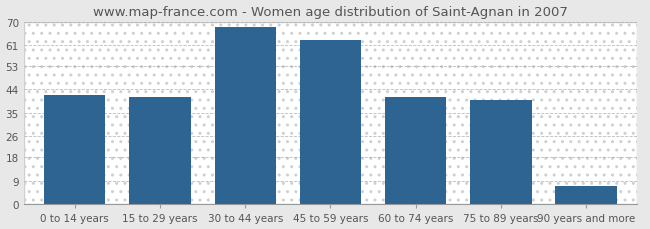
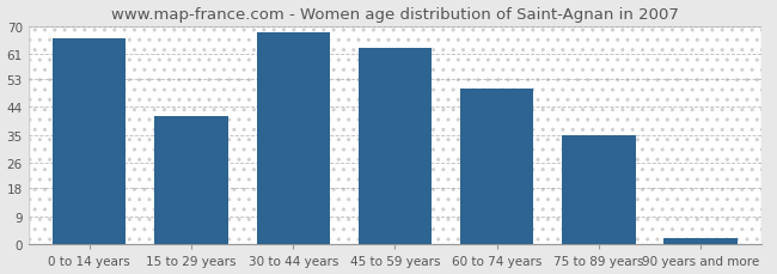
0 to 14 years: 42 -> 66
60 to 74 years: 41 -> 50
75 to 89 years: 40 -> 35
90 years and more: 7 -> 2
